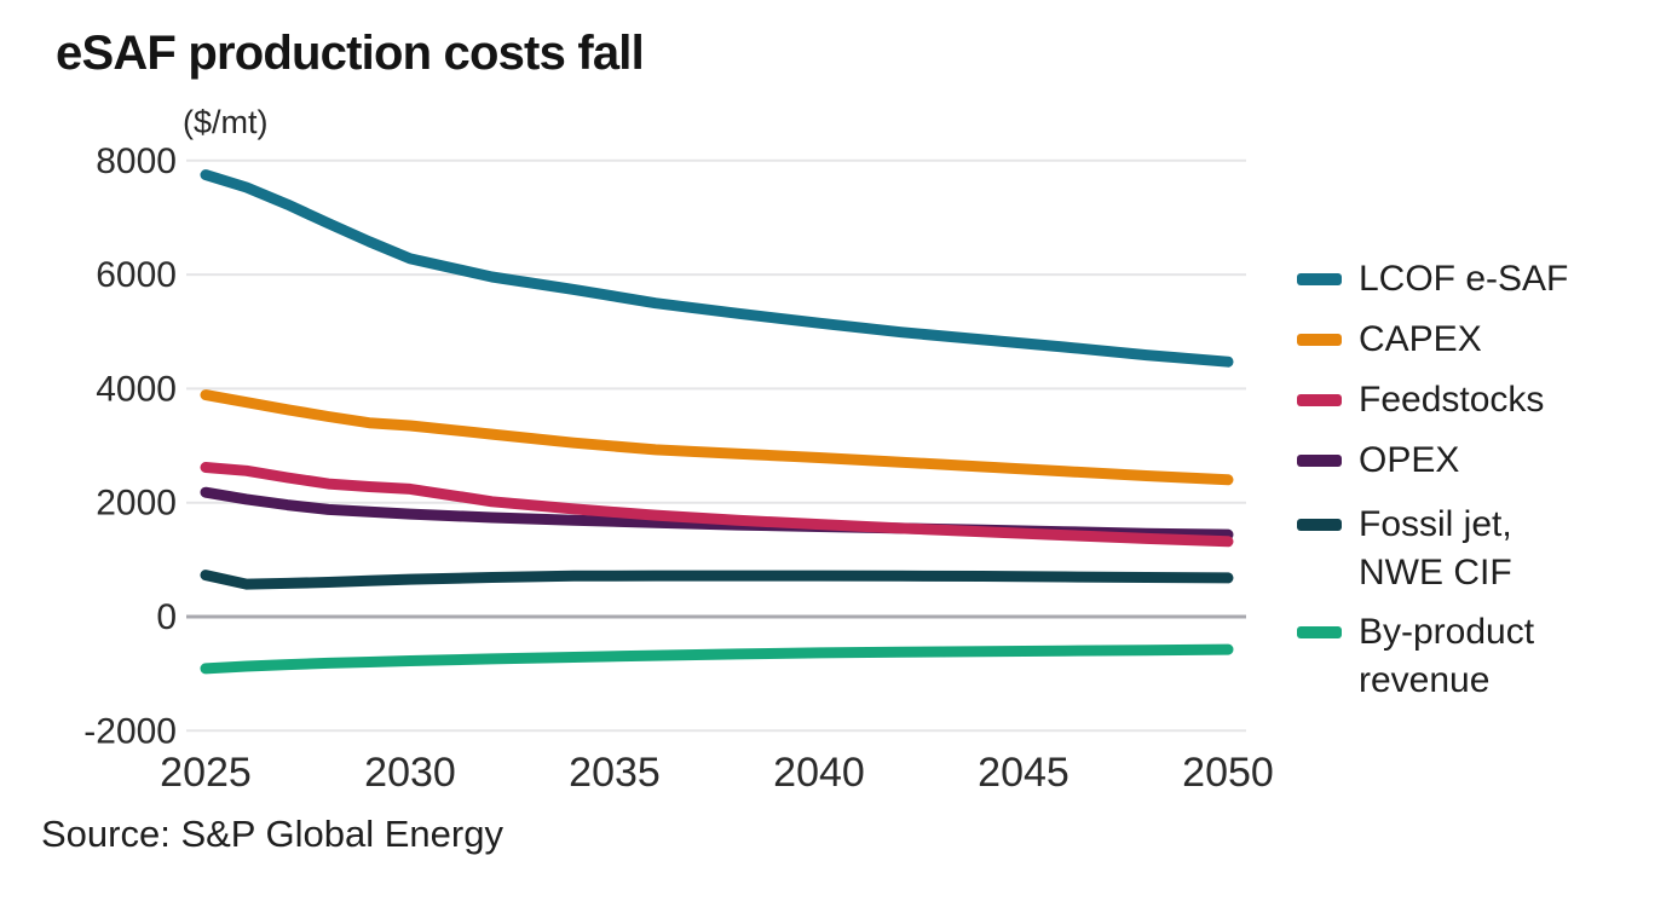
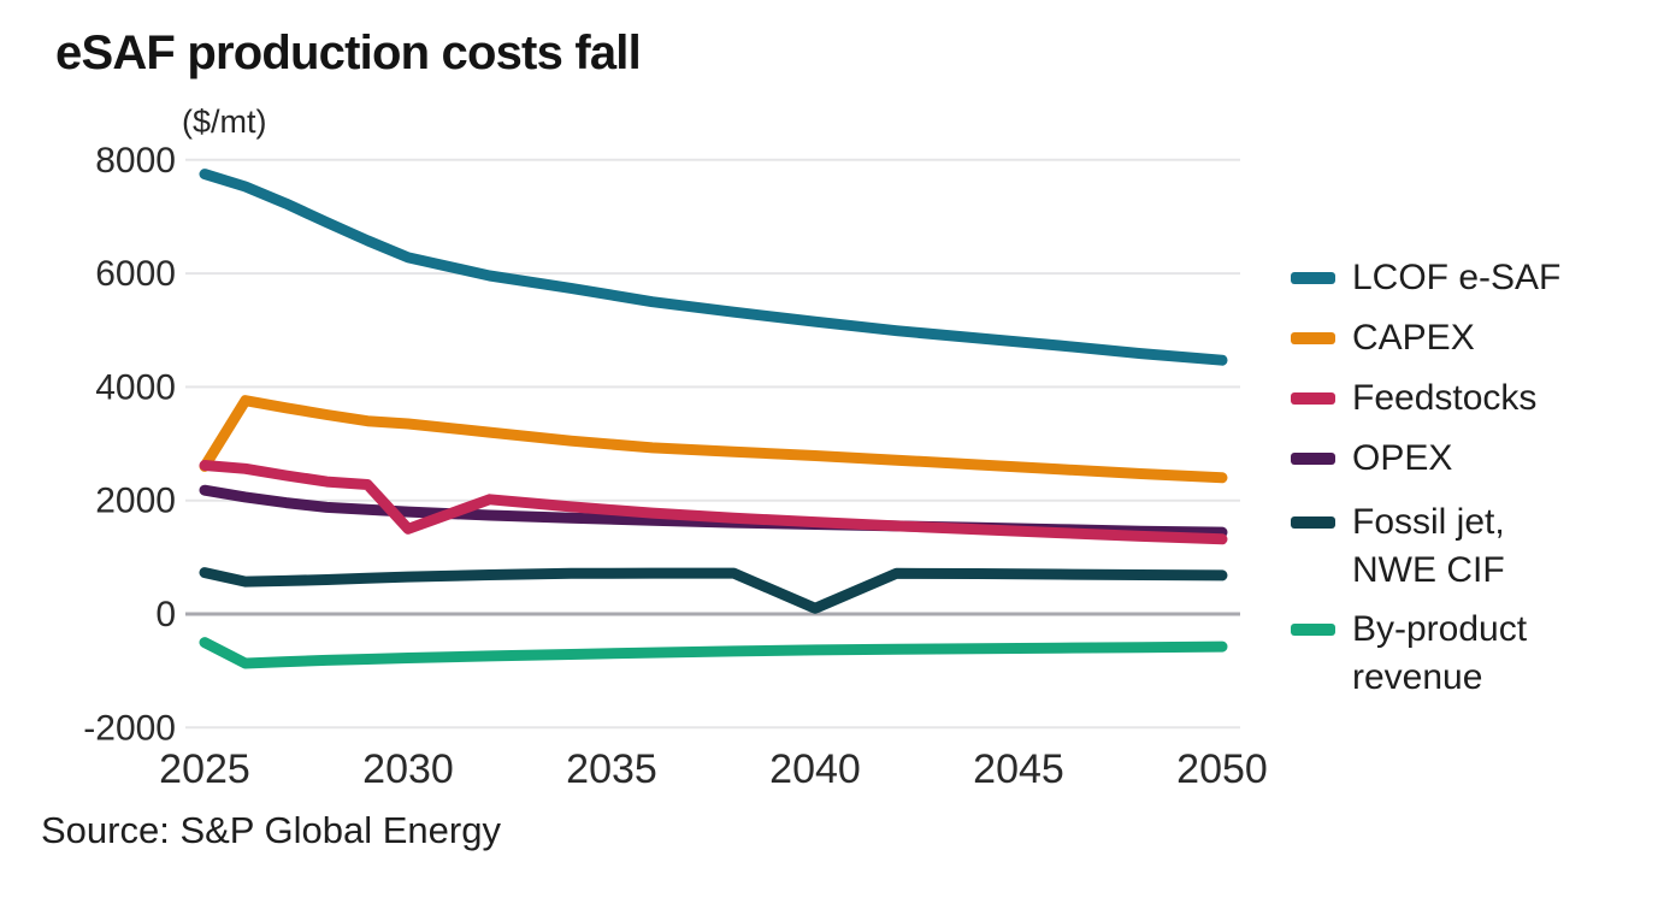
CAPEX/2025: 3900 -> 2600
By-product revenue/2025: -900 -> -500
Feedstocks/2030: 2200 -> 1500
Fossil jet, NWE CIF/2040: 700 -> 100
